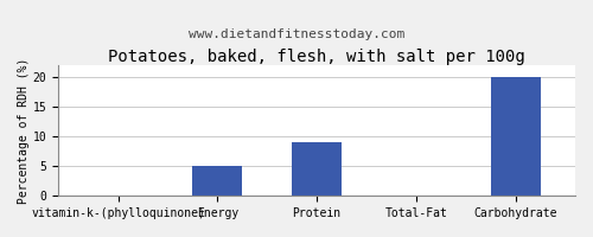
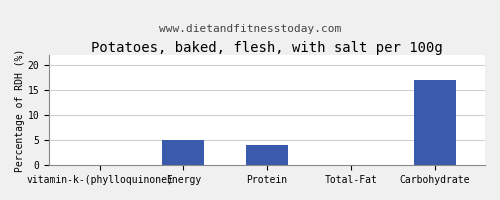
Protein: 9 -> 4
Carbohydrate: 20 -> 17
